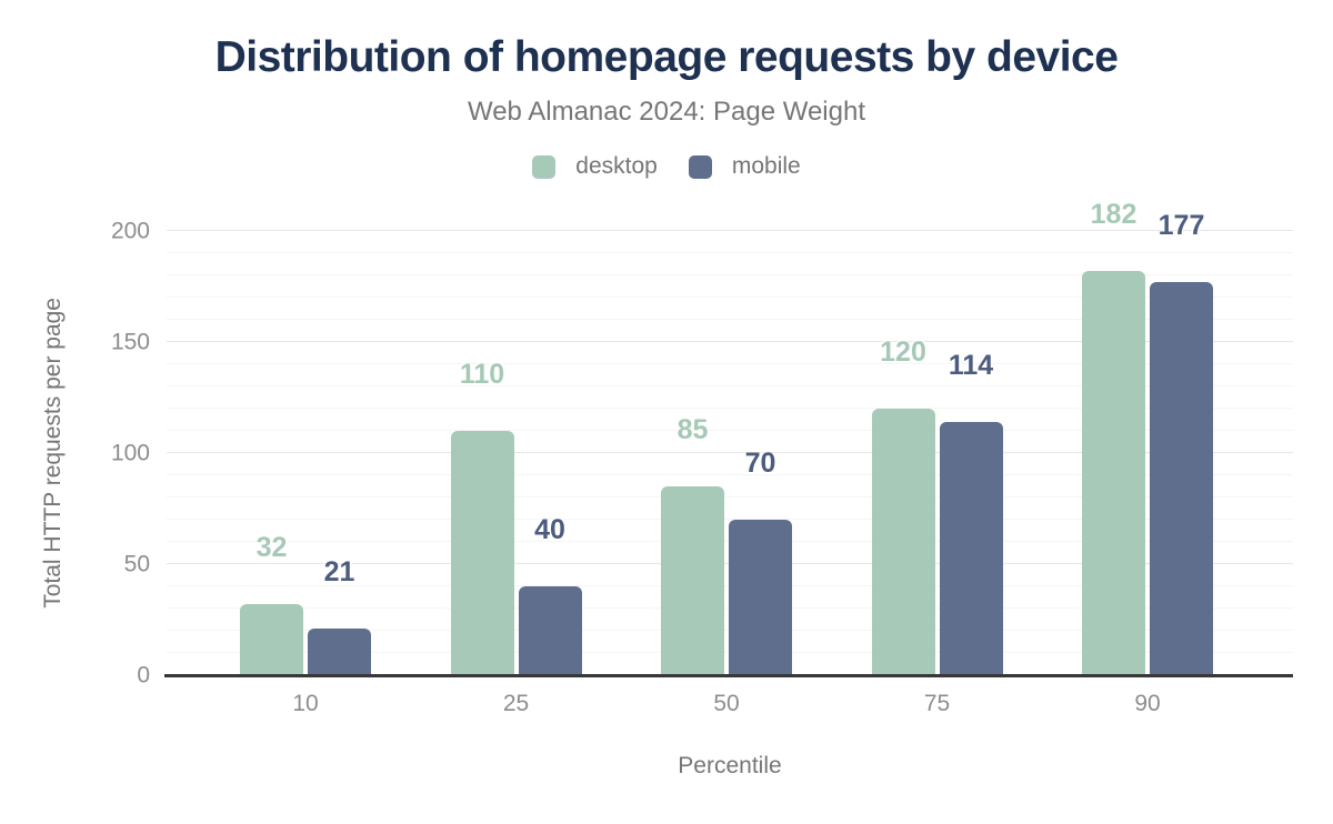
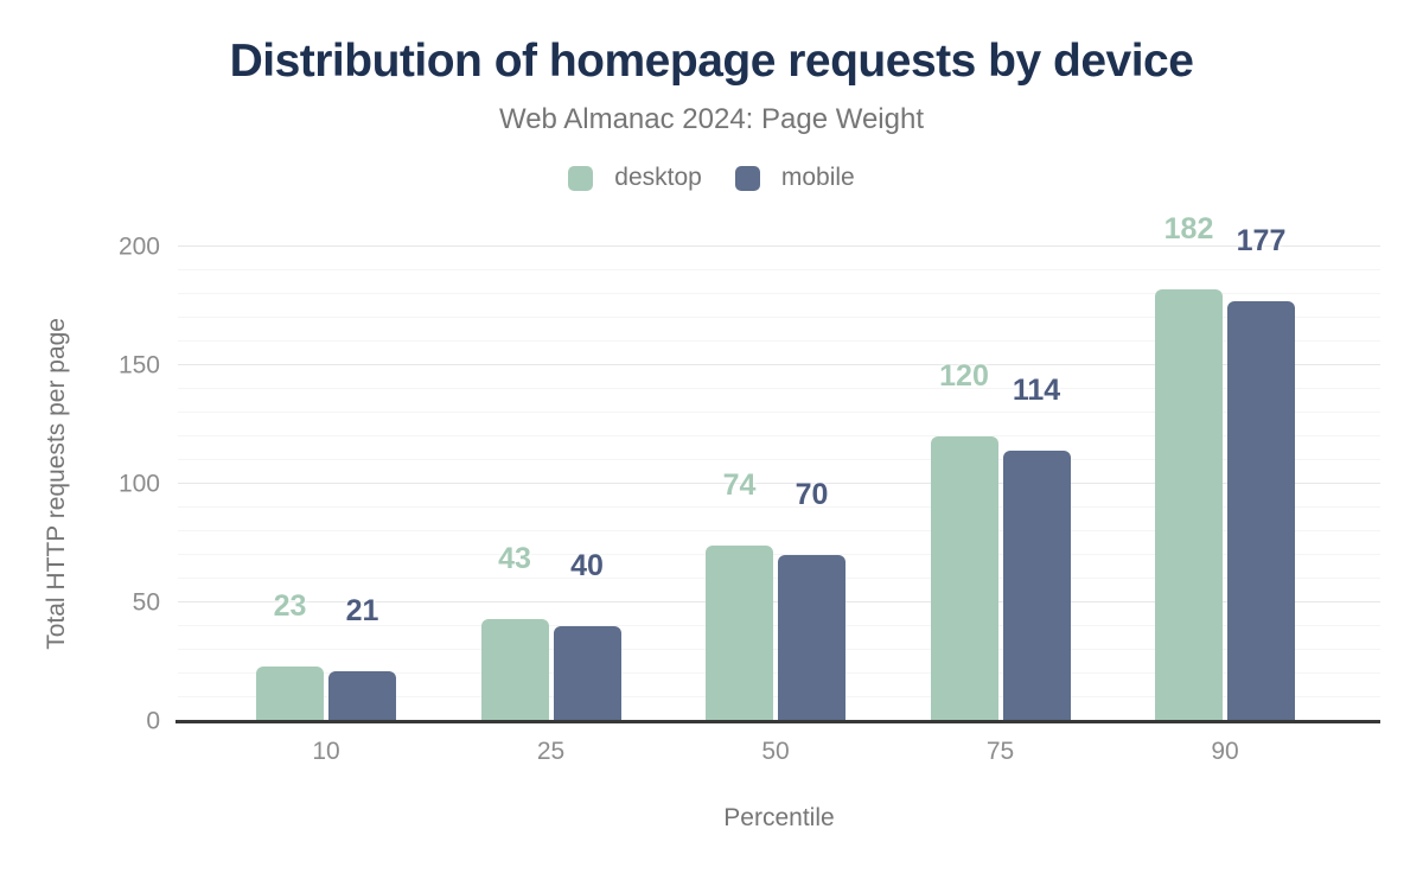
desktop/10: 32 -> 23
desktop/25: 110 -> 43
desktop/50: 85 -> 74
